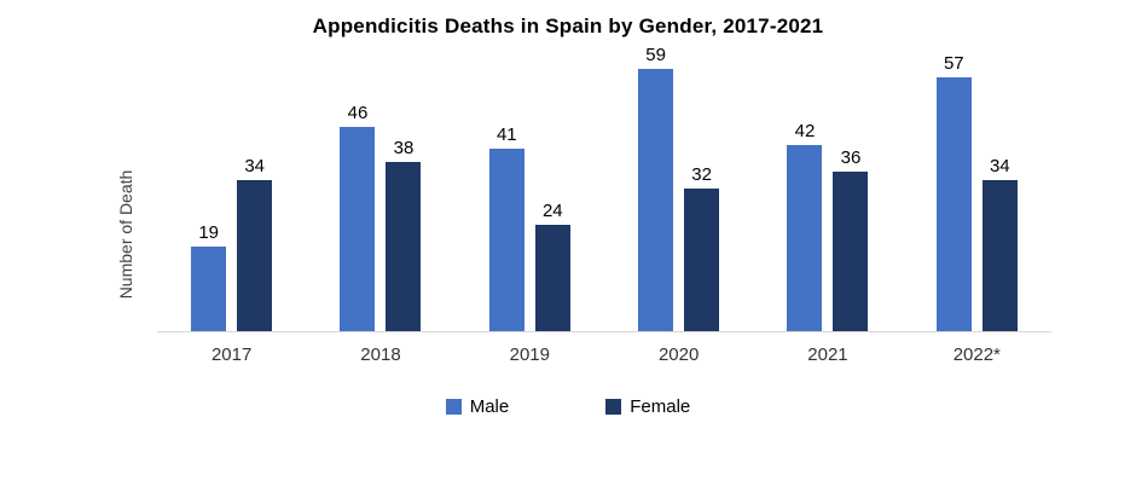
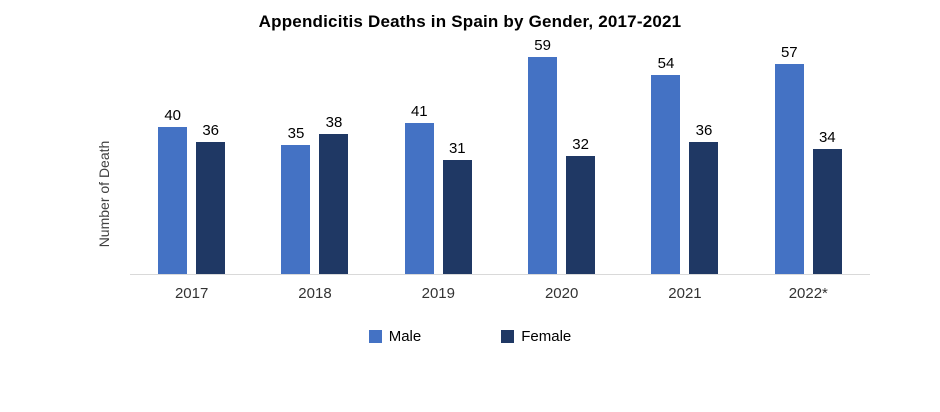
Male/2017: 19 -> 40
Female/2017: 34 -> 36
Male/2018: 46 -> 35
Female/2019: 24 -> 31
Male/2021: 42 -> 54
